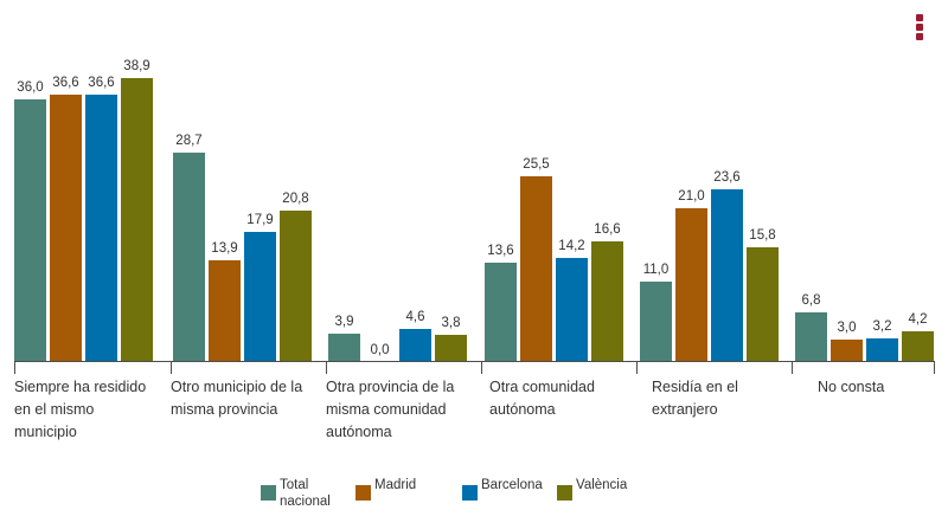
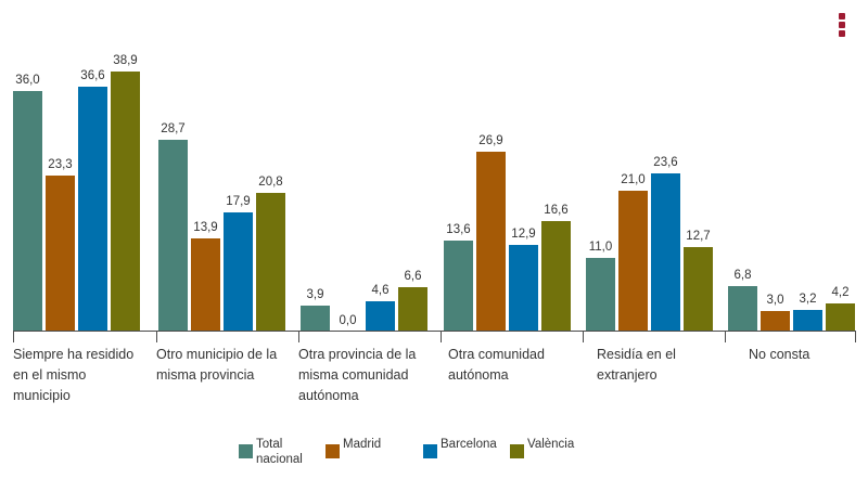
Madrid/Siempre ha residido en el mismo municipio: 36,6 -> 23,3
València/Otra provincia de la misma comunidad autónoma: 3,8 -> 6,6
Madrid/Otra comunidad autónoma: 25,5 -> 26,9
Barcelona/Otra comunidad autónoma: 14,2 -> 12,9
València/Residía en el extranjero: 15,8 -> 12,7
